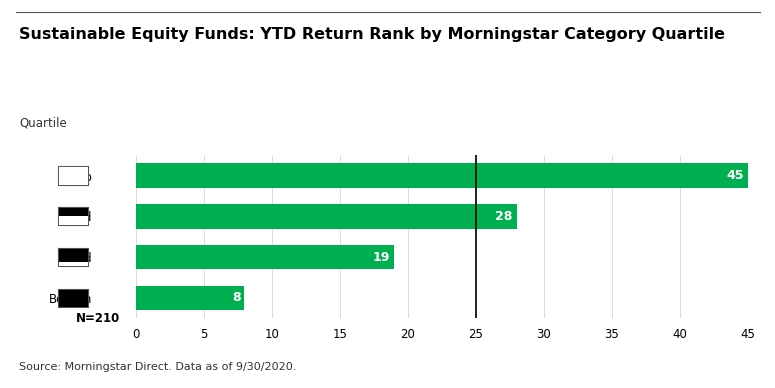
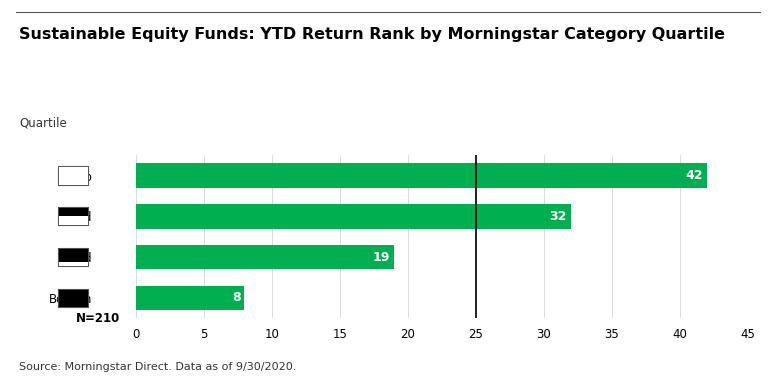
Top: 45 -> 42
2nd: 28 -> 32
